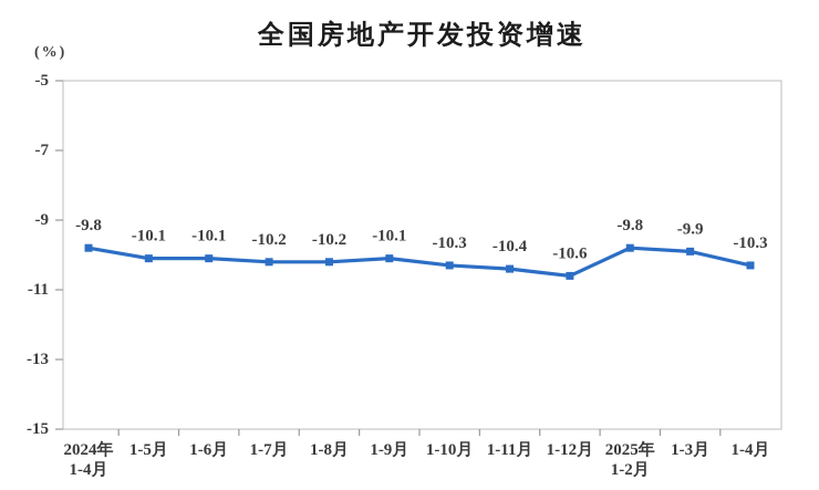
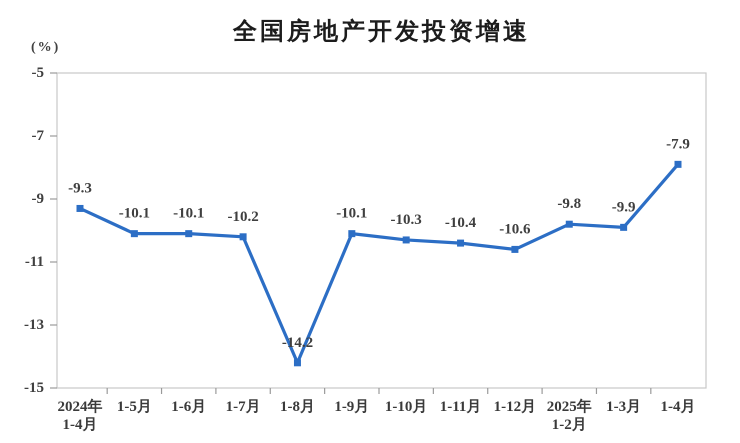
2024年 1-4月: -9.8 -> -9.3
1-8月: -10.2 -> -14.2
1-4月: -10.3 -> -7.9
